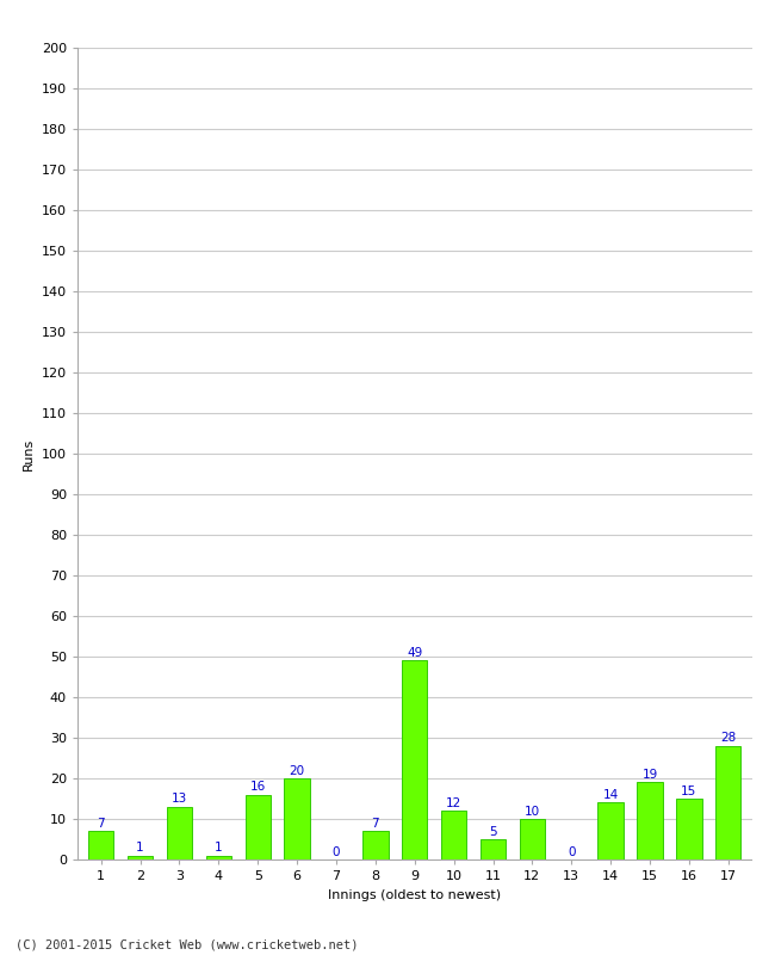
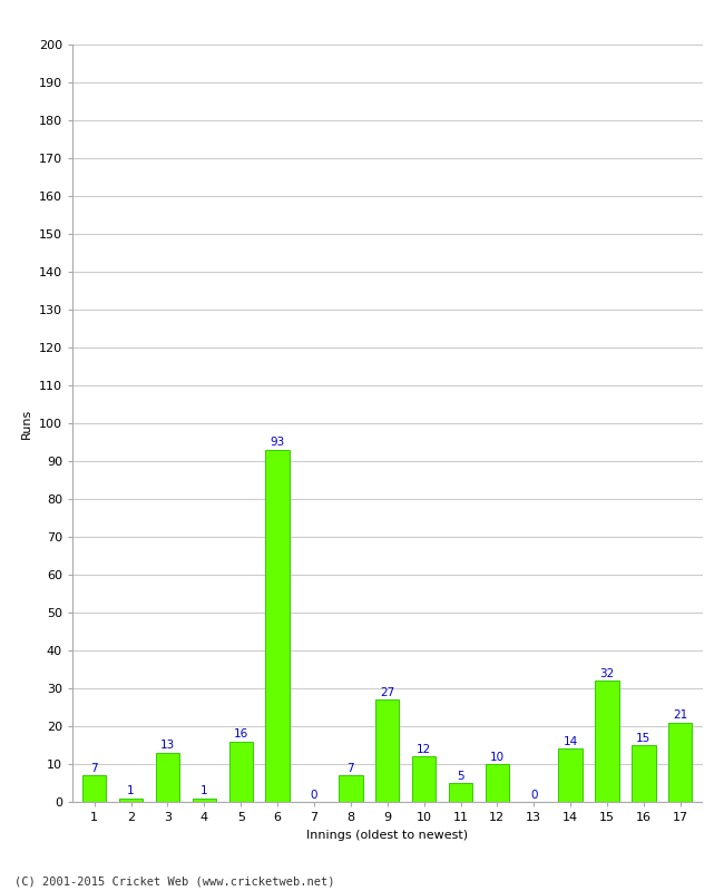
6: 20 -> 93
9: 49 -> 27
15: 19 -> 32
17: 28 -> 21
